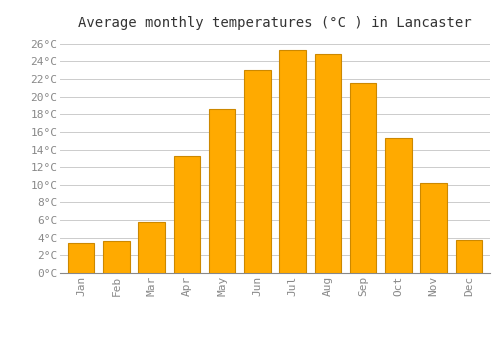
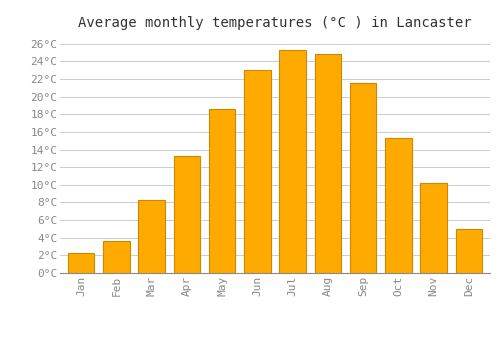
Jan: 3.4°C -> 2.3°C
Mar: 5.8°C -> 8.3°C
Dec: 3.8°C -> 5.0°C
